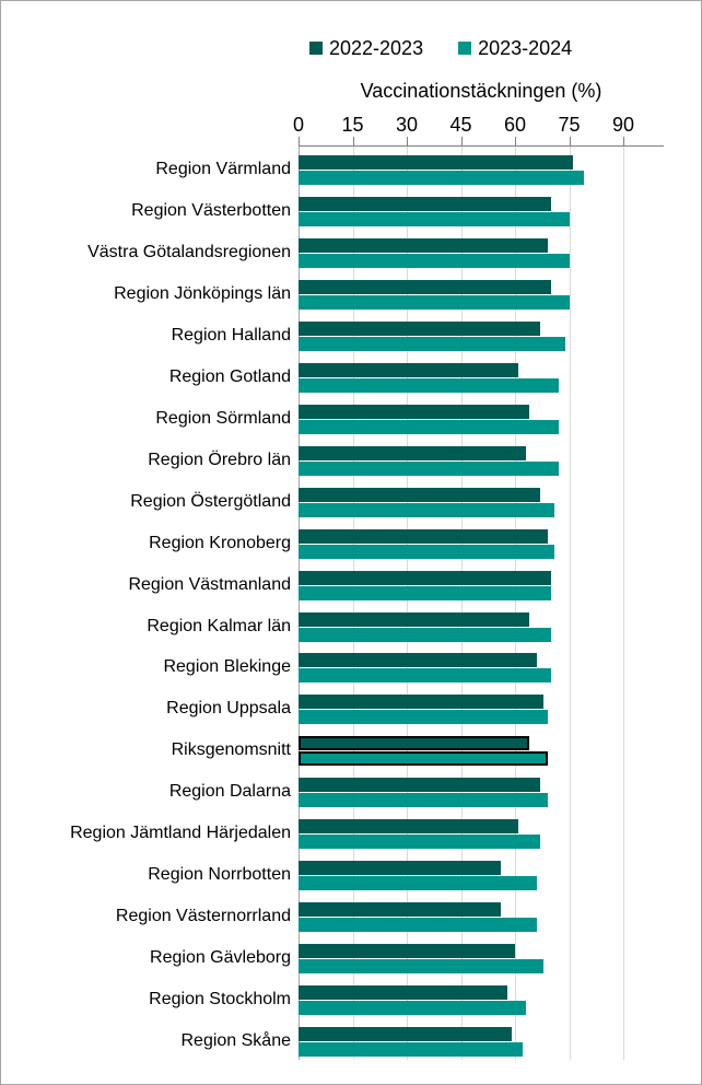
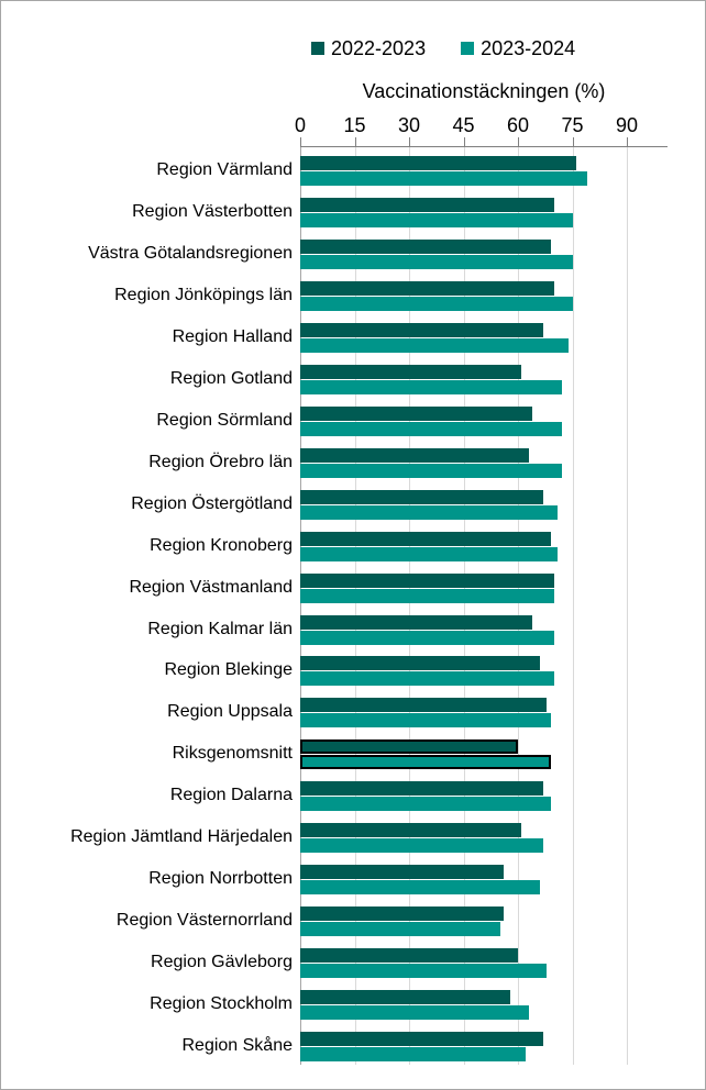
2022-2023/Riksgenomsnitt: 64 -> 60
2023-2024/Region Västernorrland: 66 -> 55
2022-2023/Region Skåne: 59 -> 67
